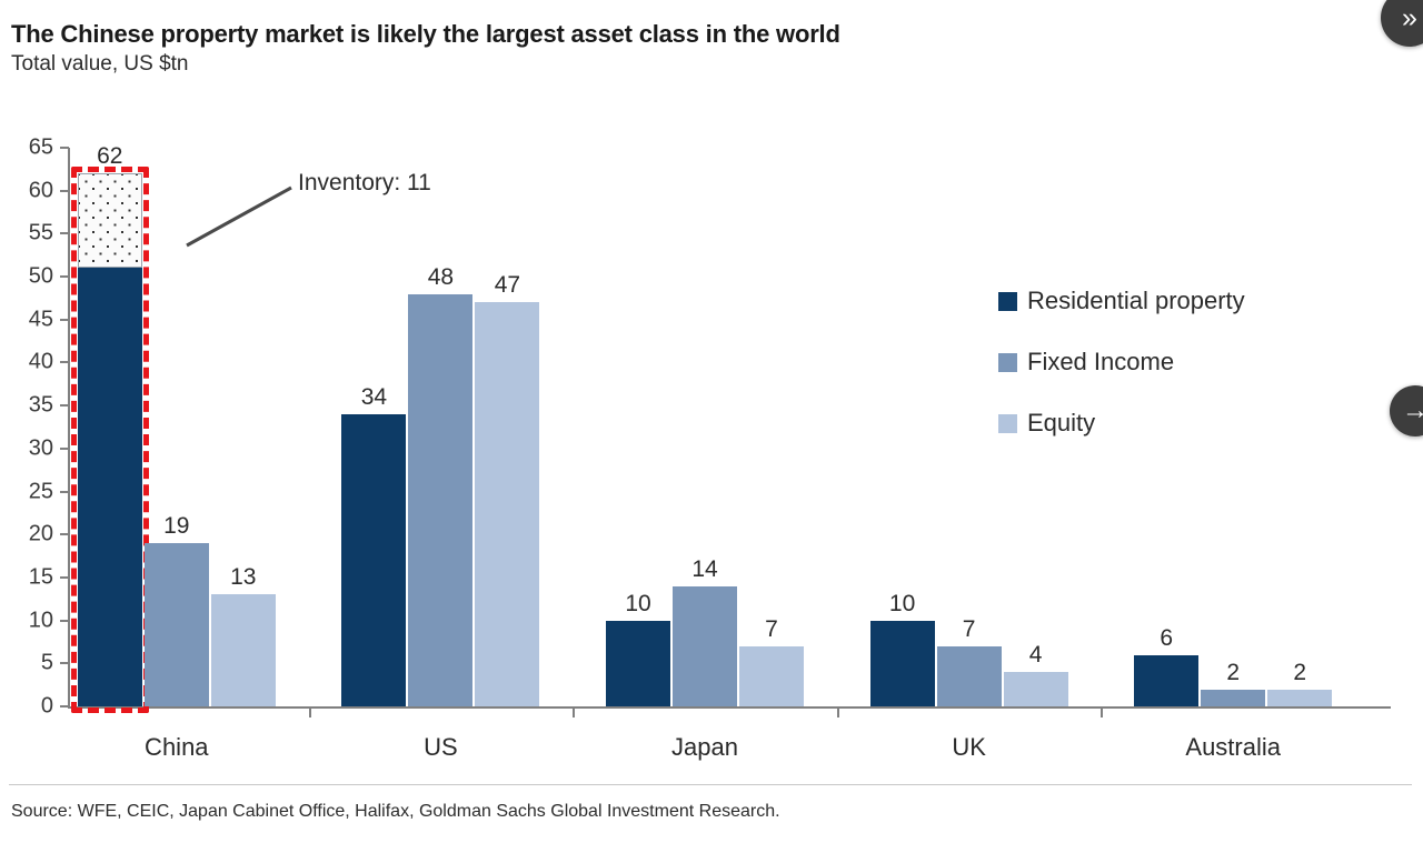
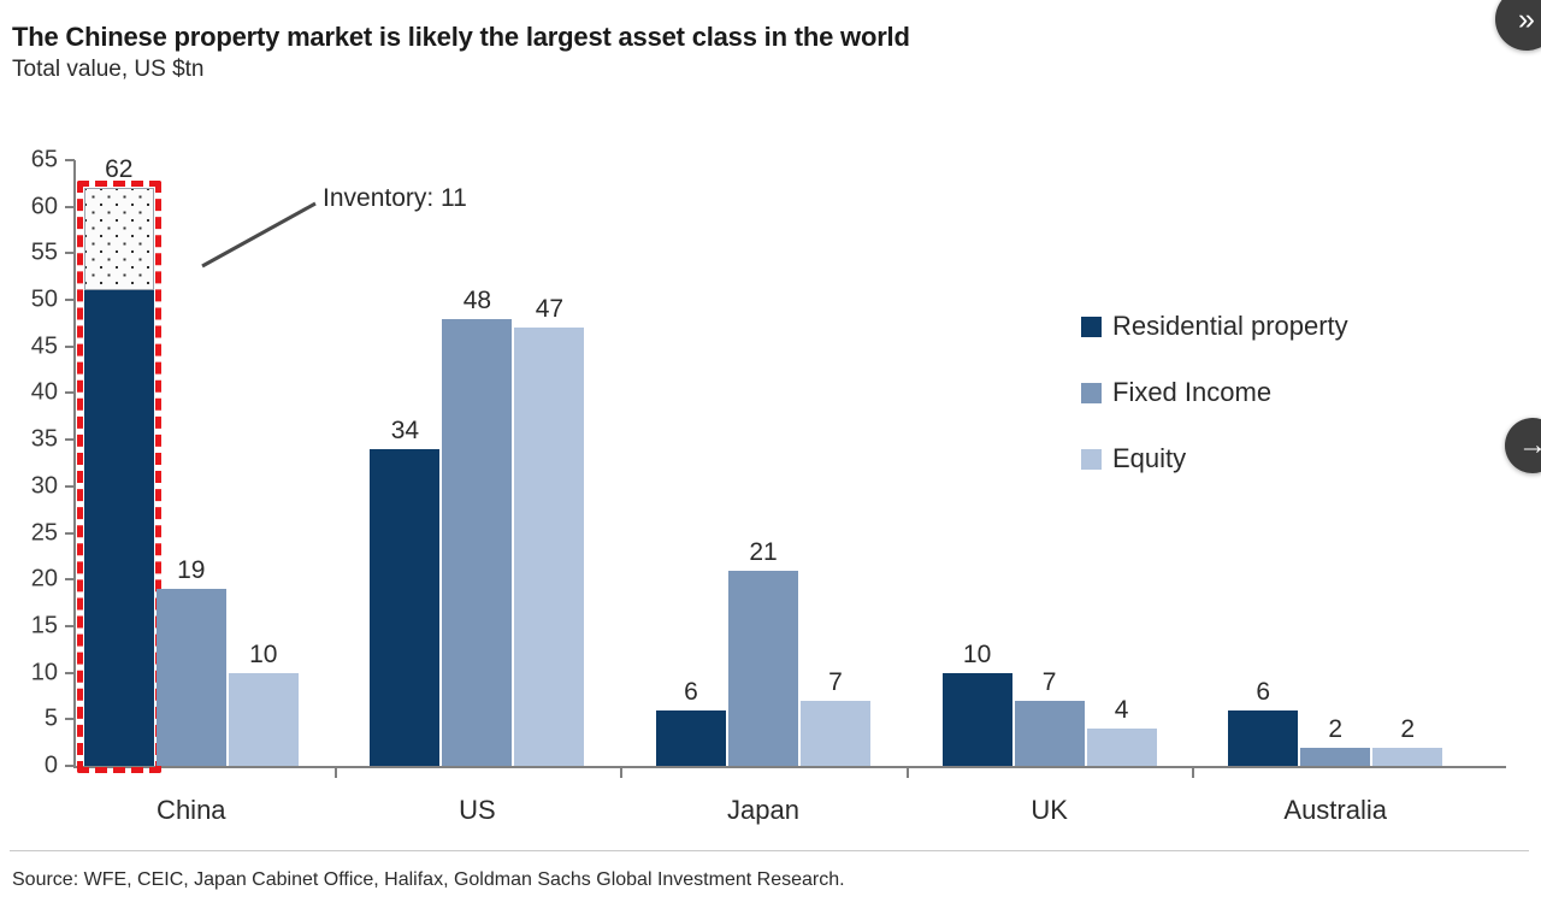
Equity/China: 13 -> 10
Residential property/Japan: 10 -> 6
Fixed Income/Japan: 14 -> 21
